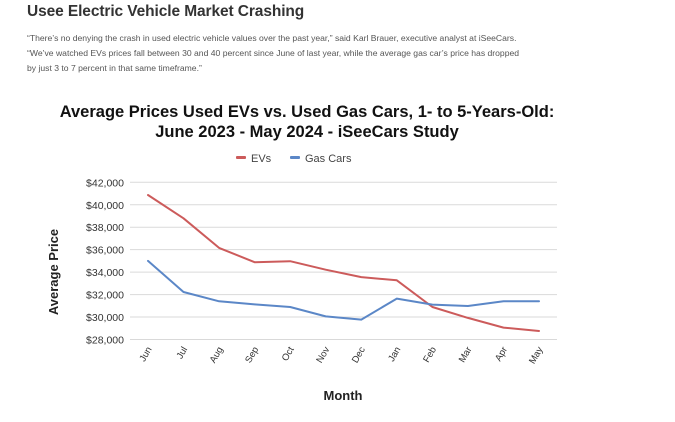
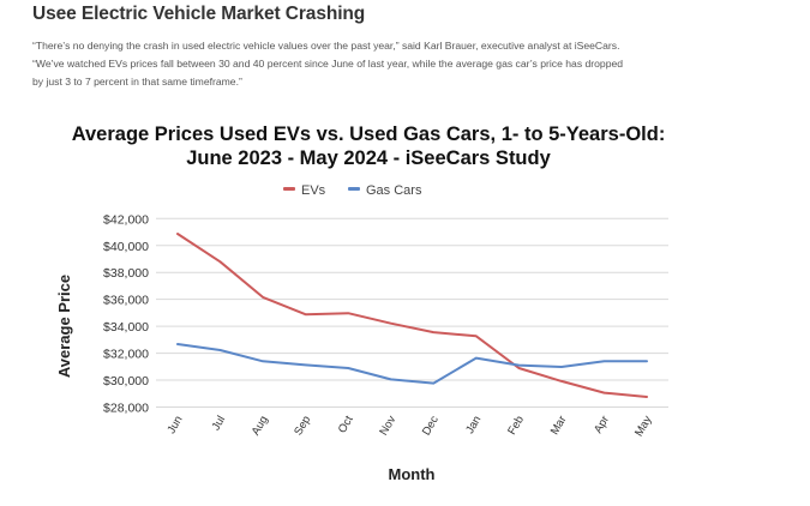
Gas Cars/Jun: $35000 -> $32700
